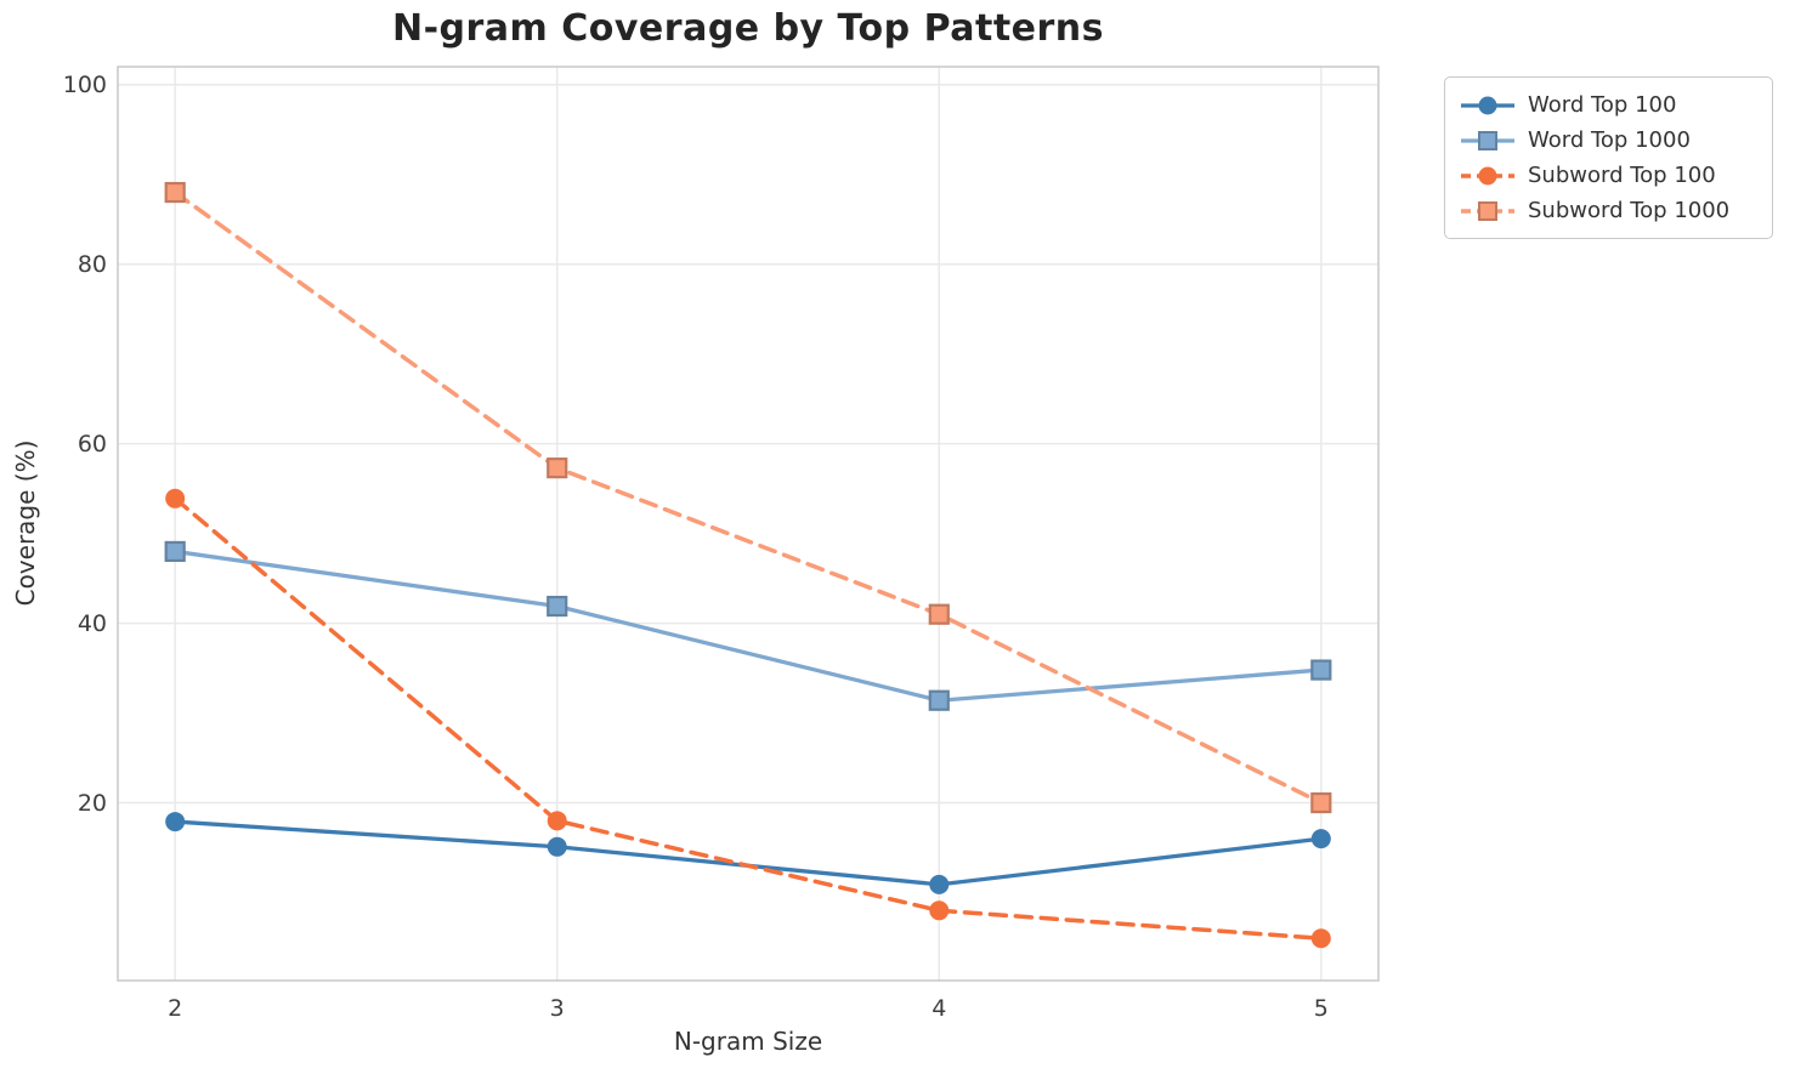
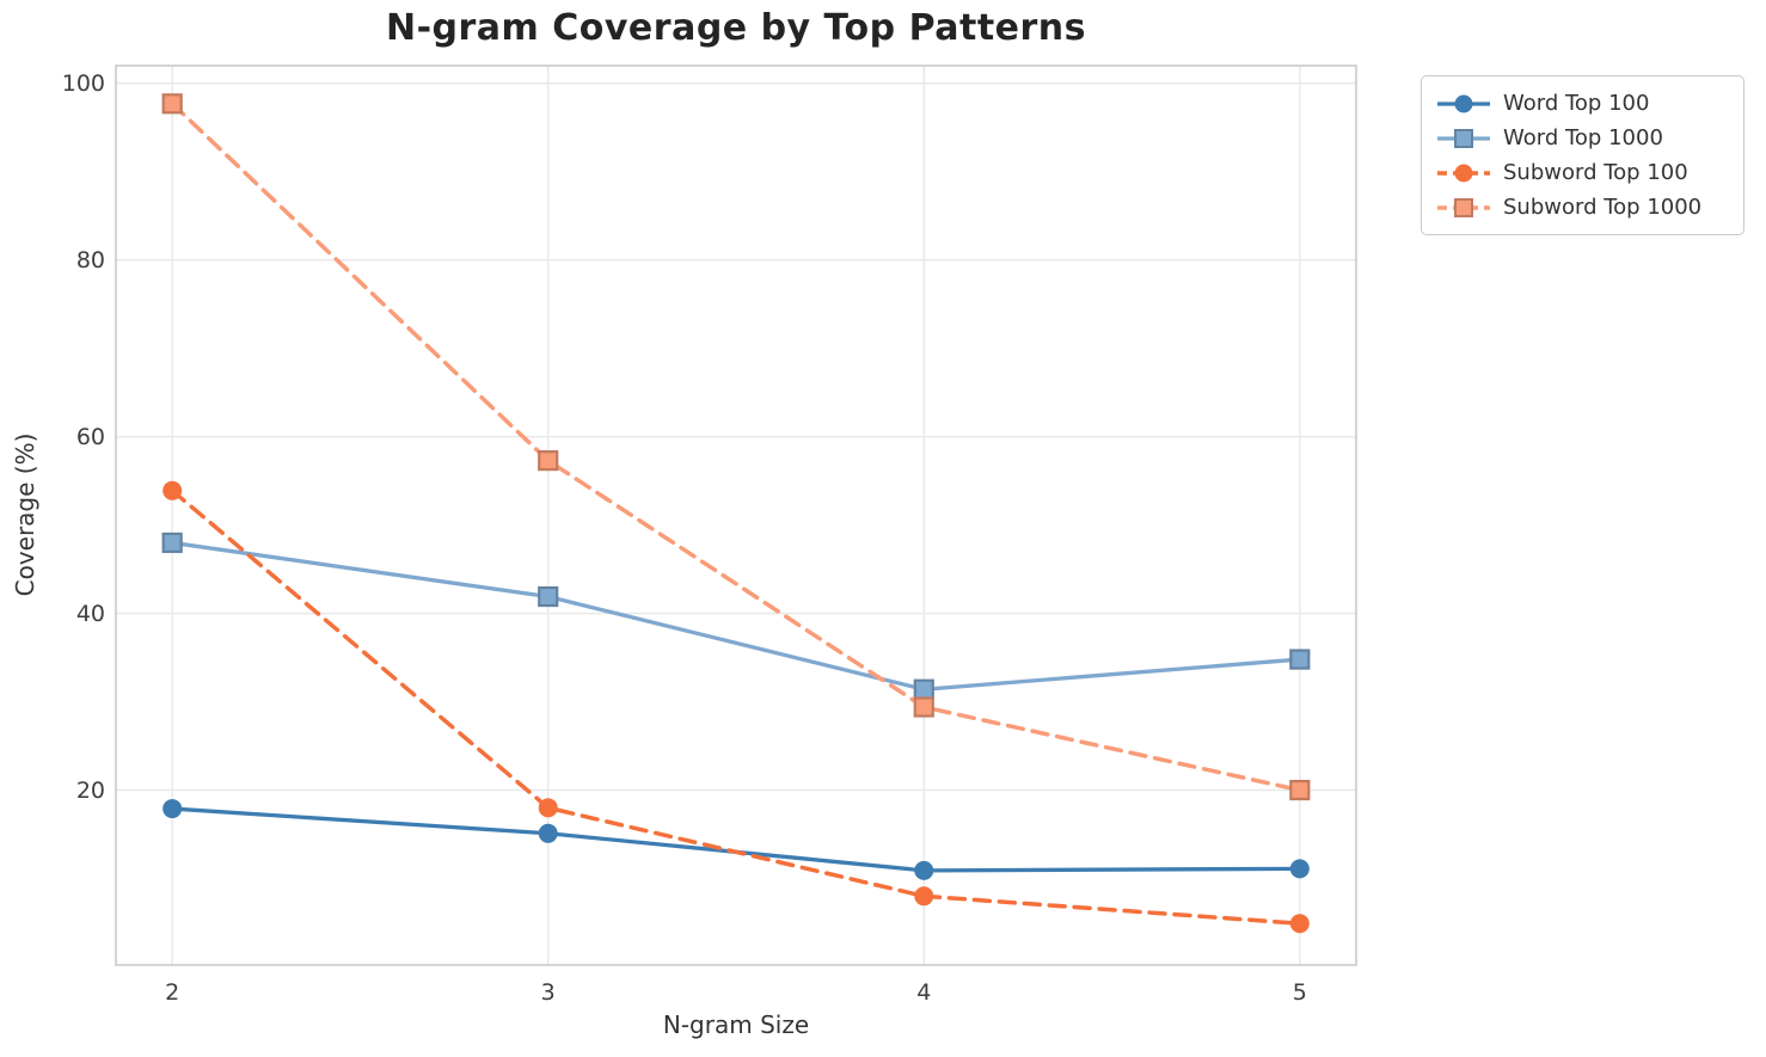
Subword Top 1000/2: 88 -> 98
Subword Top 1000/4: 41 -> 29
Word Top 100/5: 16 -> 11
